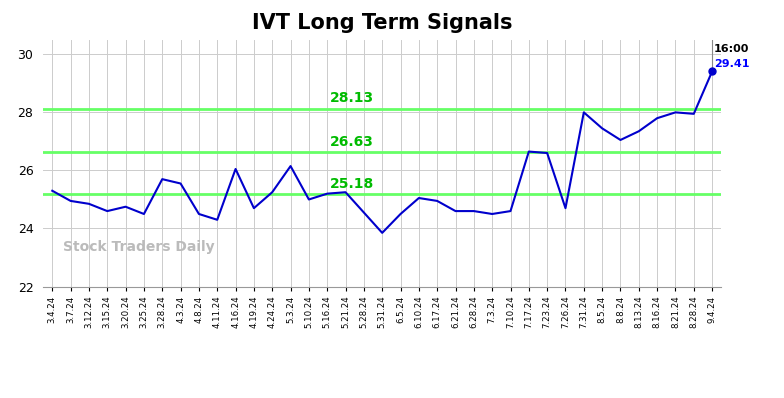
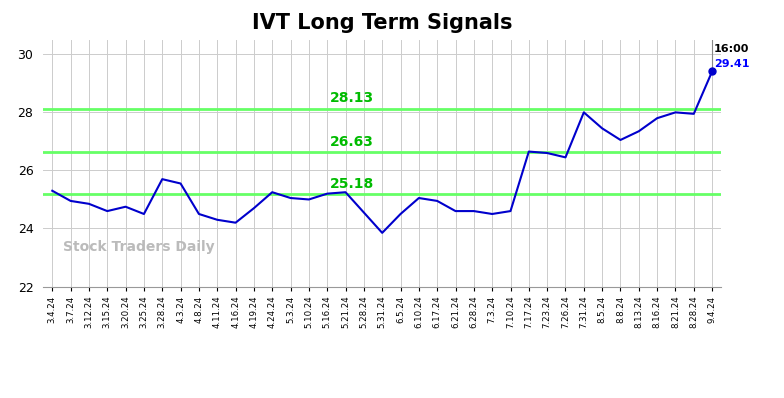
4.16.24: 26.05 -> 24.20
5.3.24: 26.15 -> 25.05
7.26.24: 24.70 -> 26.45
